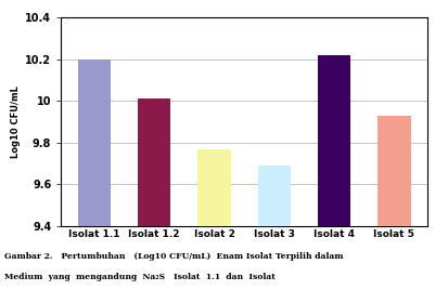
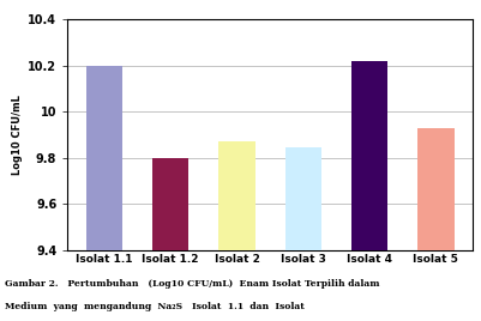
Isolat 1.2: 10.01 -> 9.80
Isolat 2: 9.77 -> 9.87
Isolat 3: 9.69 -> 9.85
